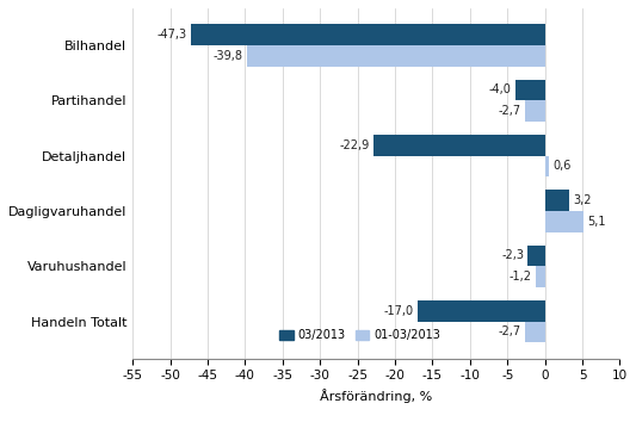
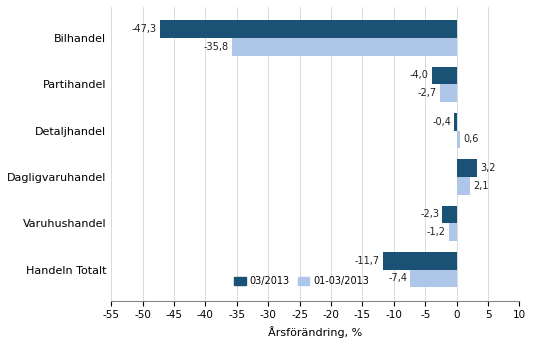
01-03/2013/Bilhandel: -39,8 -> -35,8
03/2013/Detaljhandel: -22,9 -> -0,4
01-03/2013/Dagligvaruhandel: 5,1 -> 2,1
03/2013/Handeln Totalt: -17,0 -> -11,7
01-03/2013/Handeln Totalt: -2,7 -> -7,4
